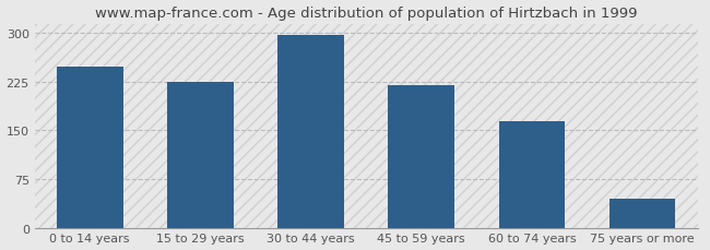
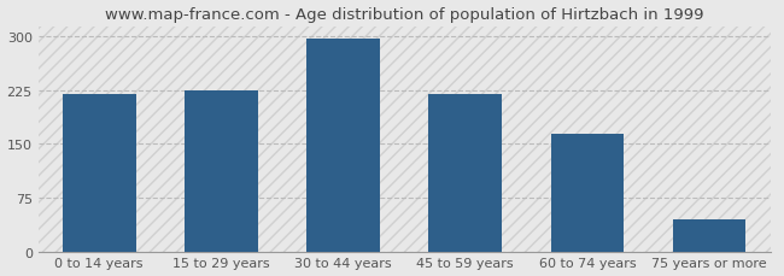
0 to 14 years: 248 -> 220
